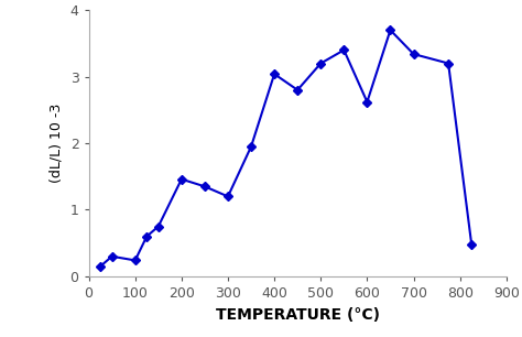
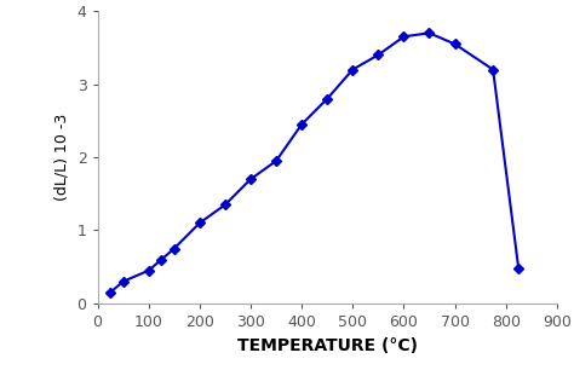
100: 0.24 -> 0.45
200: 1.46 -> 1.10
300: 1.20 -> 1.70
400: 3.04 -> 2.45
600: 2.62 -> 3.65
700: 3.34 -> 3.55
